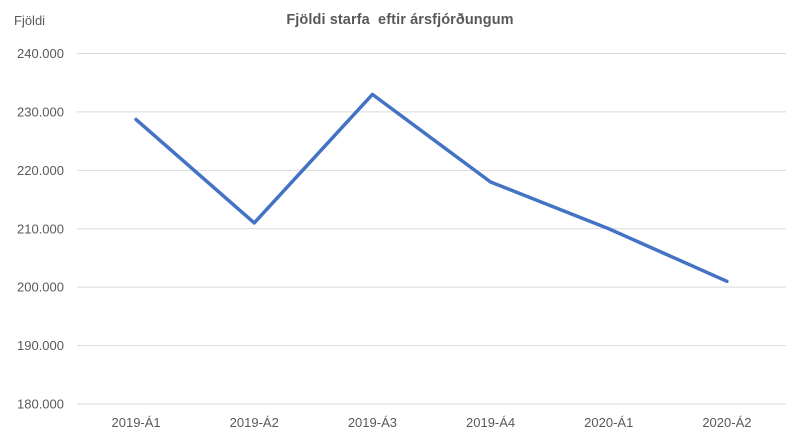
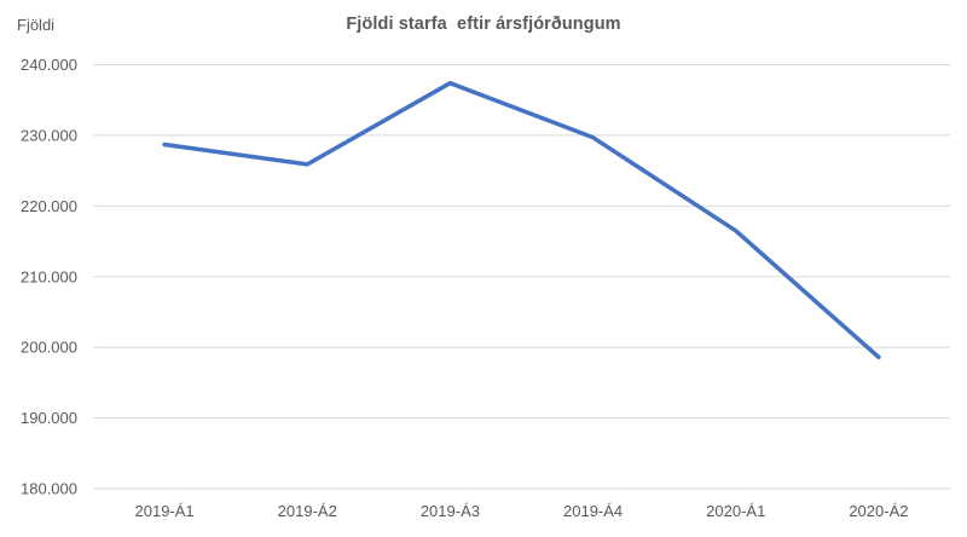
2019-Á2: 211000 -> 226000
2019-Á3: 233000 -> 237000
2019-Á4: 218000 -> 230000
2020-Á1: 210000 -> 216000
2020-Á2: 201000 -> 199000
